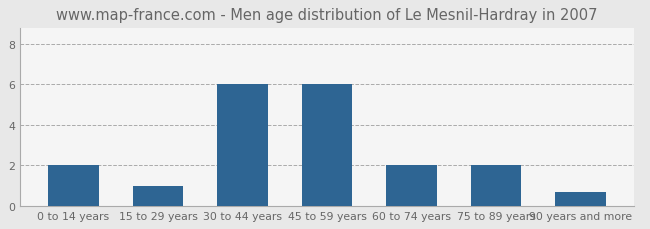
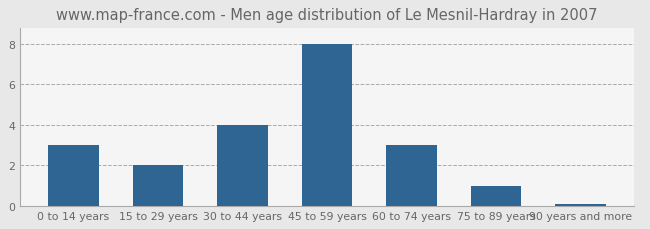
0 to 14 years: 2.00 -> 3.00
15 to 29 years: 1.00 -> 2.00
30 to 44 years: 6.00 -> 4.00
45 to 59 years: 6.00 -> 8.00
60 to 74 years: 2.00 -> 3.00
75 to 89 years: 2.00 -> 1.00
90 years and more: 0.70 -> 0.07
